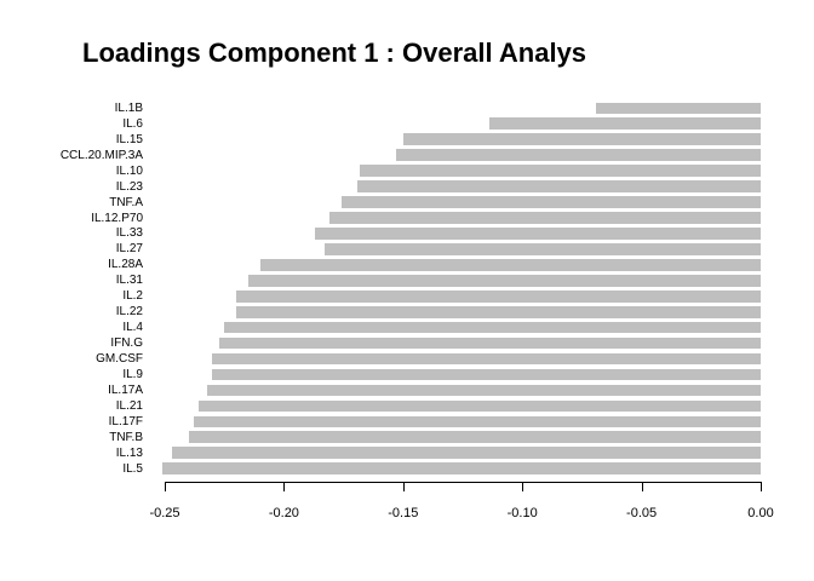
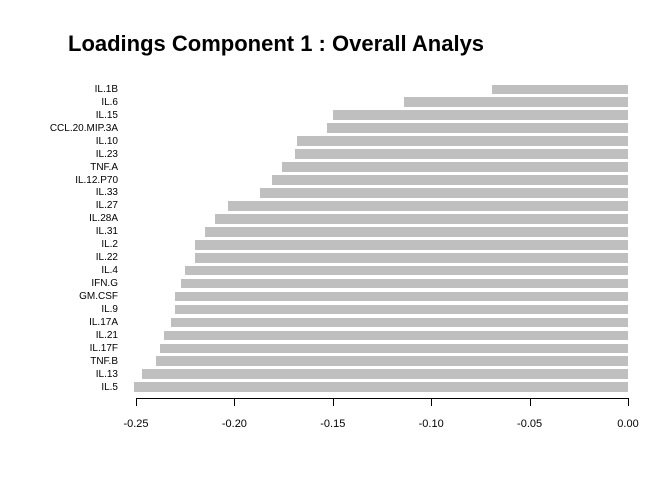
IL.27: -0.183 -> -0.203
